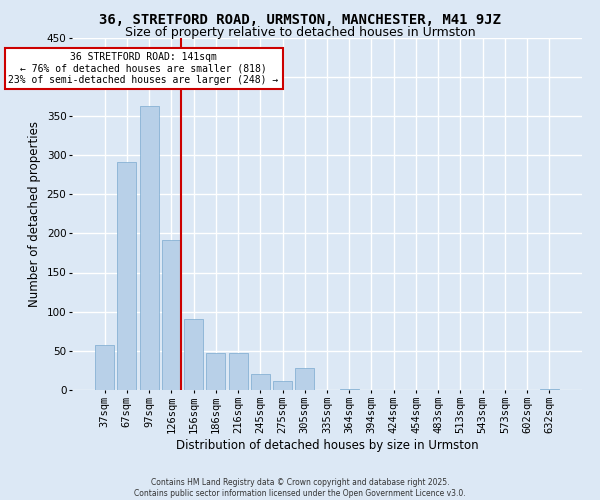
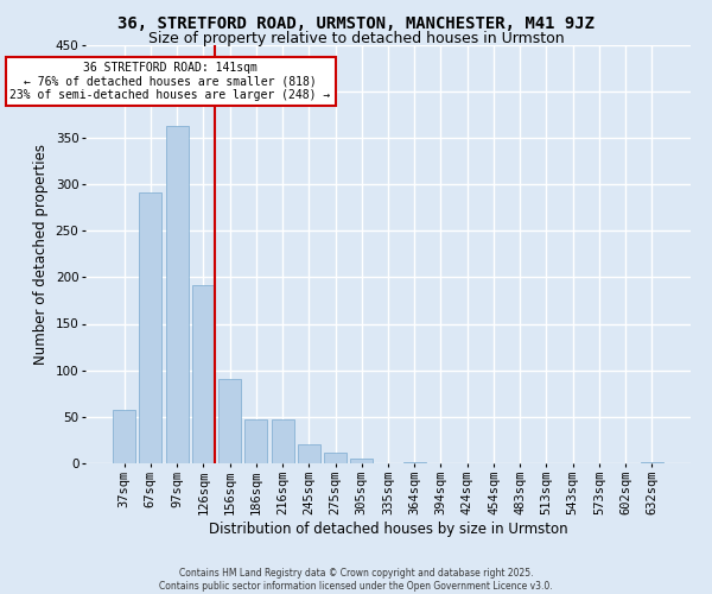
305sqm: 28 -> 5
